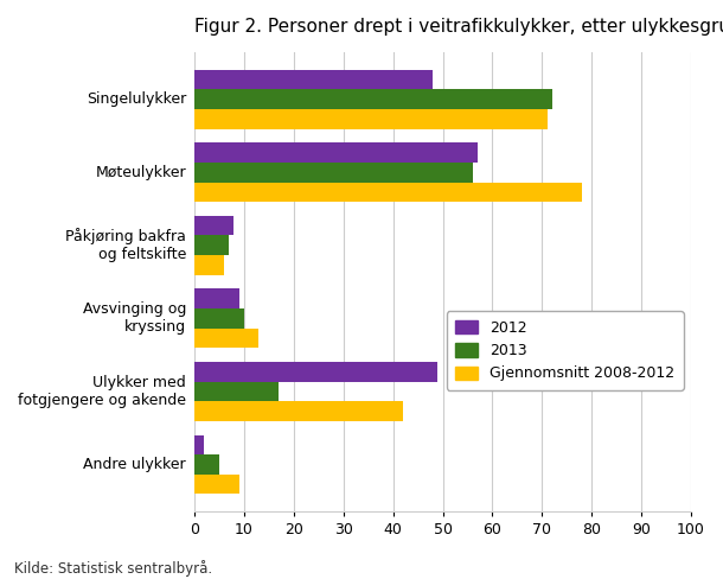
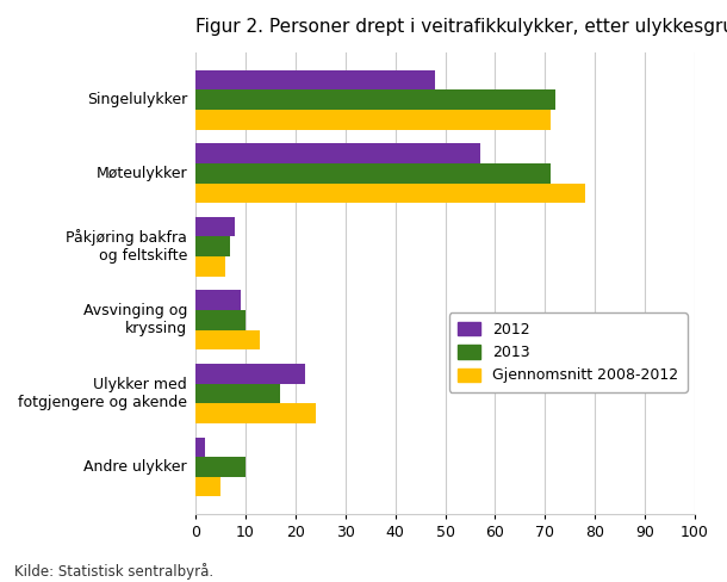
2013/Møteulykker: 56 -> 71
2012/Ulykker med fotgjengere og akende: 49 -> 22
Gjennomsnitt 2008-2012/Ulykker med fotgjengere og akende: 42 -> 24
2013/Andre ulykker: 5 -> 10
Gjennomsnitt 2008-2012/Andre ulykker: 9 -> 5
